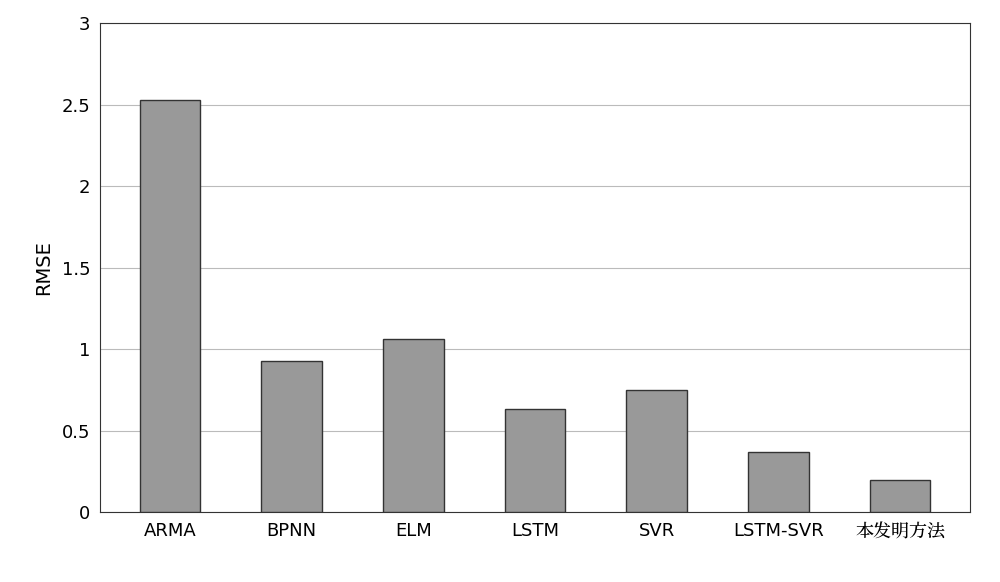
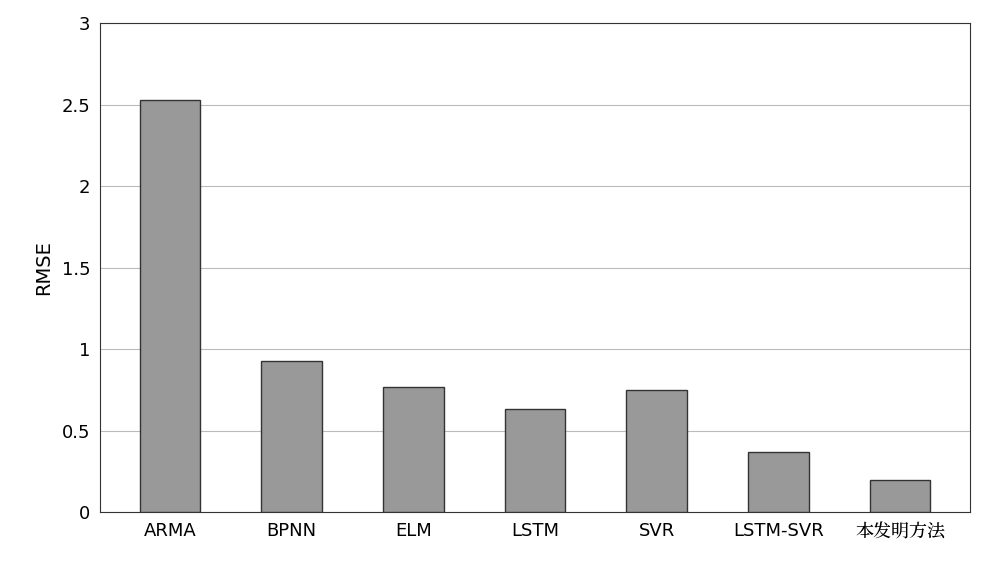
ELM: 1.06 -> 0.77
